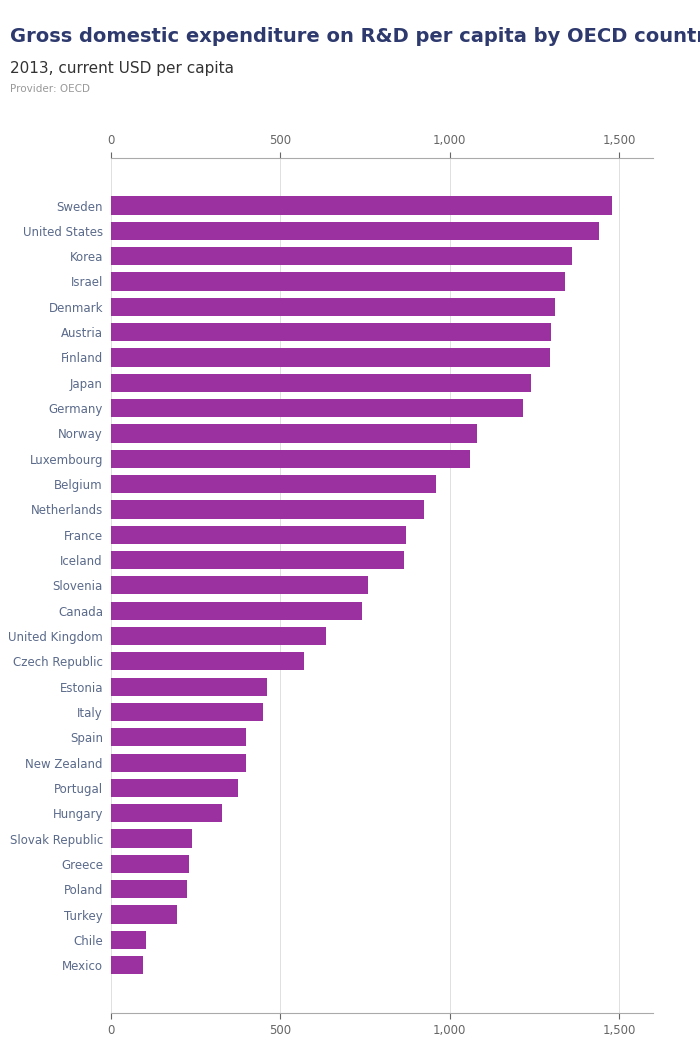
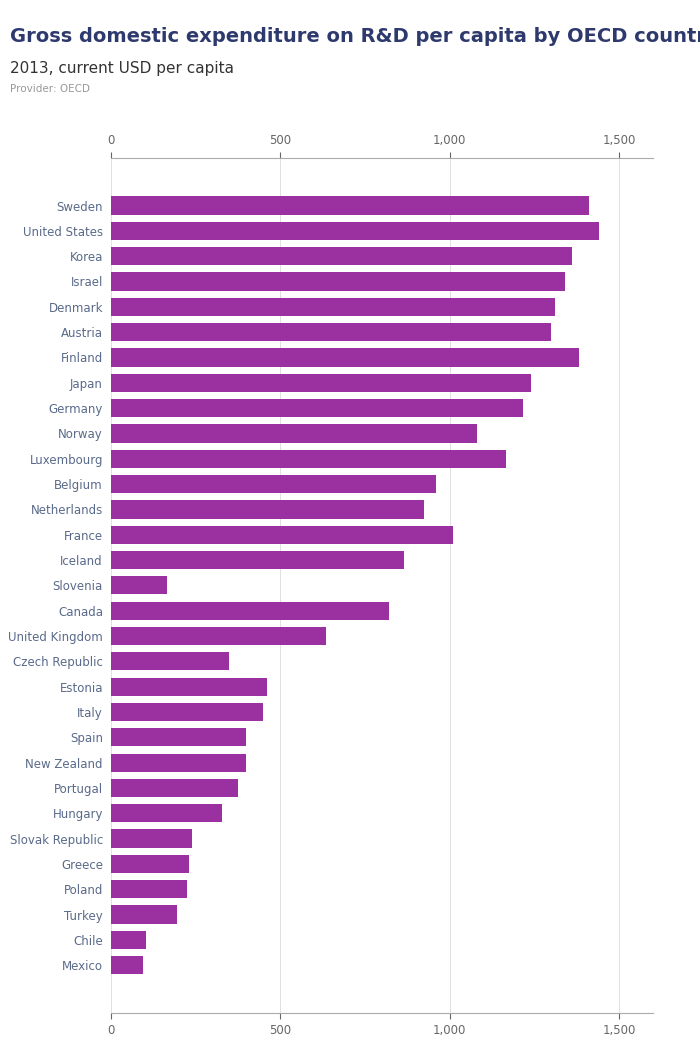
Sweden: 1,480 -> 1,410
Finland: 1,295 -> 1,380
Luxembourg: 1,060 -> 1,165
France: 870 -> 1,010
Slovenia: 760 -> 165
Canada: 740 -> 820
Czech Republic: 570 -> 350
